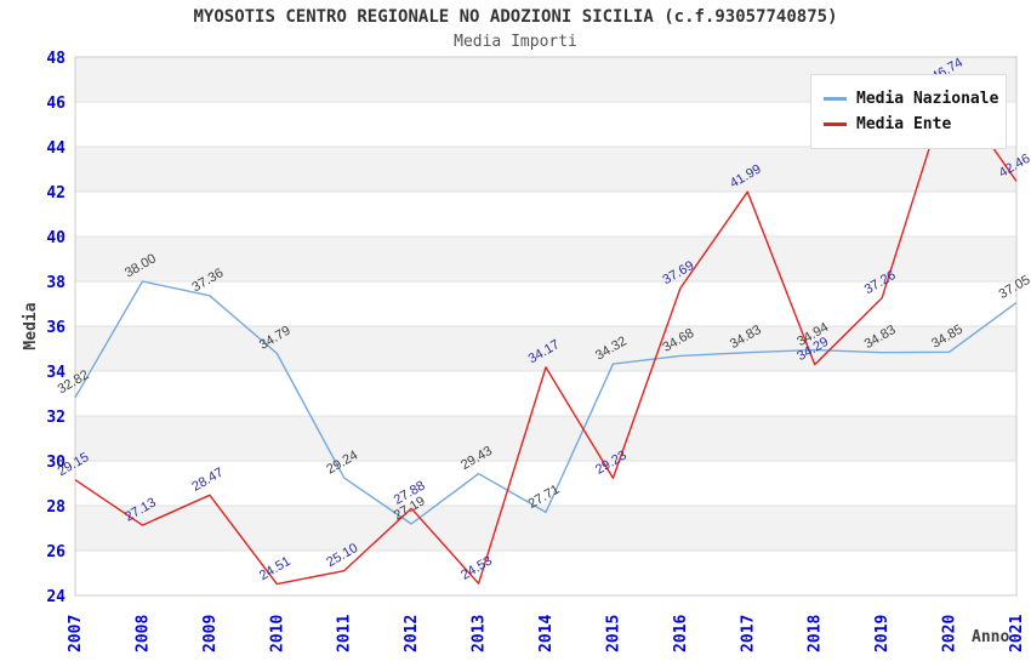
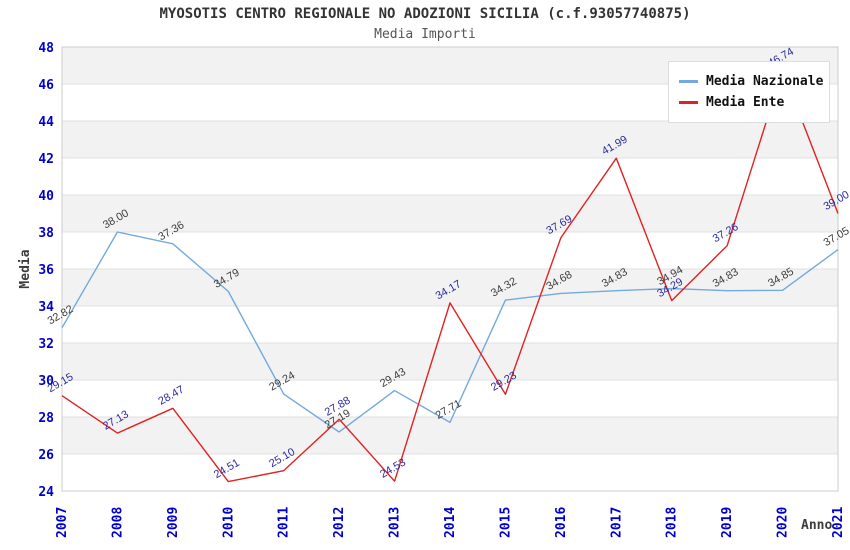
Media Ente/2021: 42.46 -> 39.00
